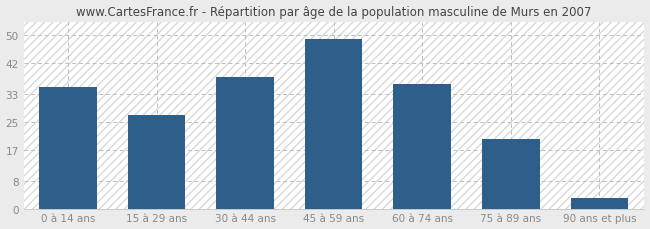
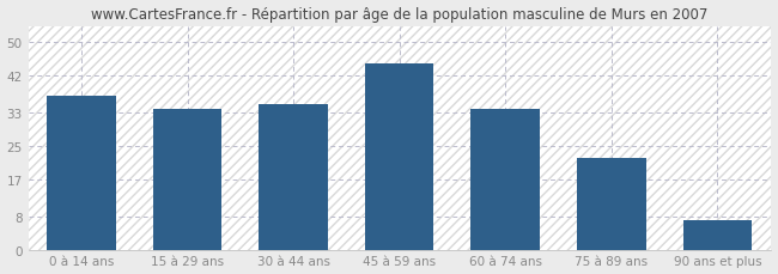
0 à 14 ans: 35 -> 37
15 à 29 ans: 27 -> 34
30 à 44 ans: 38 -> 35
45 à 59 ans: 49 -> 45
60 à 74 ans: 36 -> 34
75 à 89 ans: 20 -> 22
90 ans et plus: 3 -> 7
